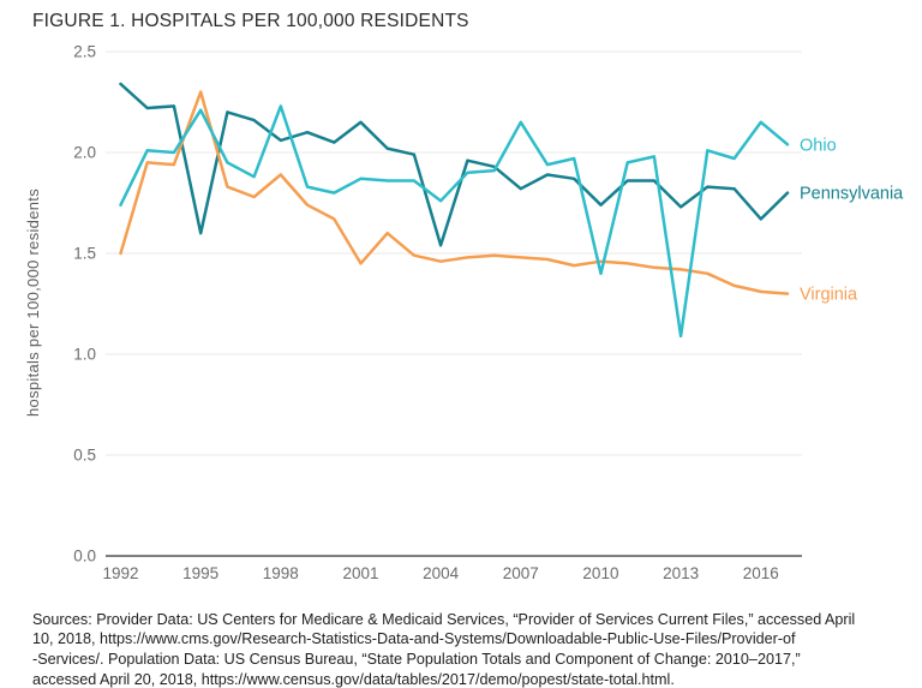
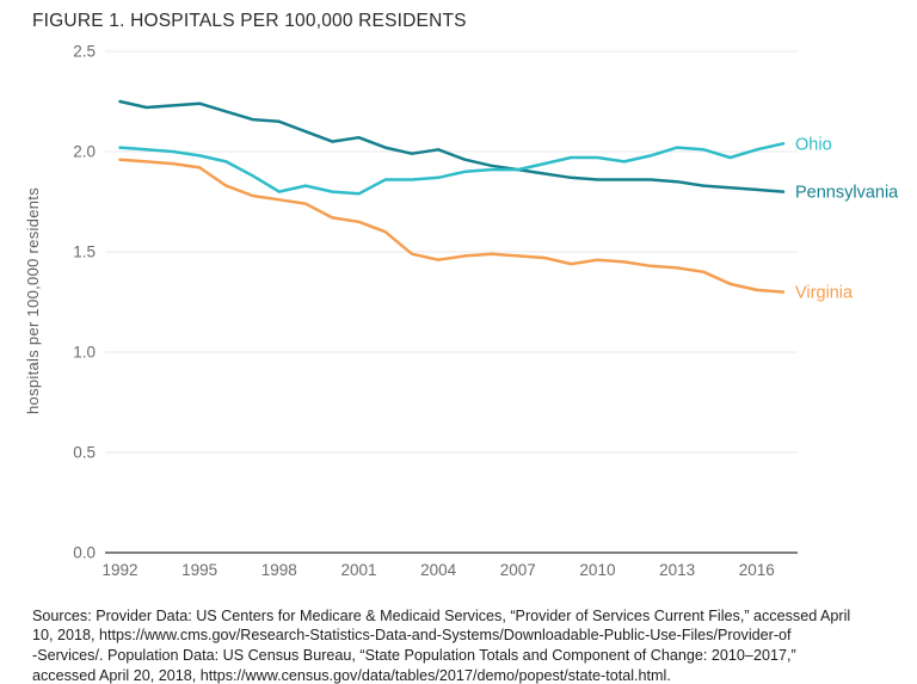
Ohio/1992: 1.74 -> 2.02
Pennsylvania/1992: 2.34 -> 2.25
Virginia/1992: 1.50 -> 1.96
Ohio/1995: 2.21 -> 1.98
Pennsylvania/1995: 1.60 -> 2.24
Virginia/1995: 2.30 -> 1.92
Ohio/1998: 2.23 -> 1.80
Pennsylvania/1998: 2.06 -> 2.15
Virginia/1998: 1.89 -> 1.76
Ohio/2001: 1.87 -> 1.79
Pennsylvania/2001: 2.15 -> 2.07
Virginia/2001: 1.45 -> 1.65
Ohio/2004: 1.76 -> 1.87
Pennsylvania/2004: 1.54 -> 2.01
Ohio/2007: 2.15 -> 1.91
Pennsylvania/2007: 1.82 -> 1.91
Ohio/2010: 1.40 -> 1.97
Pennsylvania/2010: 1.74 -> 1.86
Ohio/2013: 1.09 -> 2.02
Pennsylvania/2013: 1.73 -> 1.85
Ohio/2016: 2.15 -> 2.01
Pennsylvania/2016: 1.67 -> 1.81
